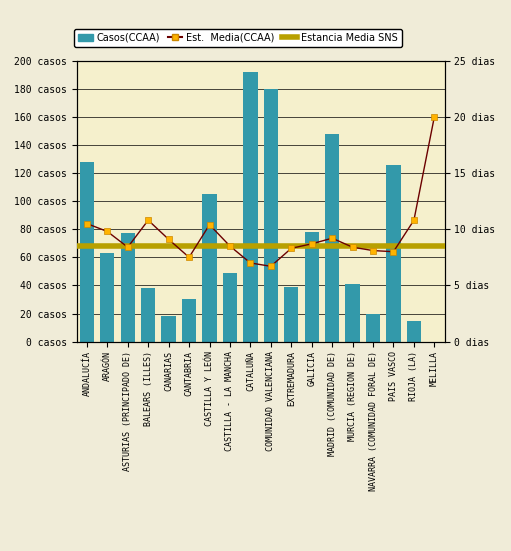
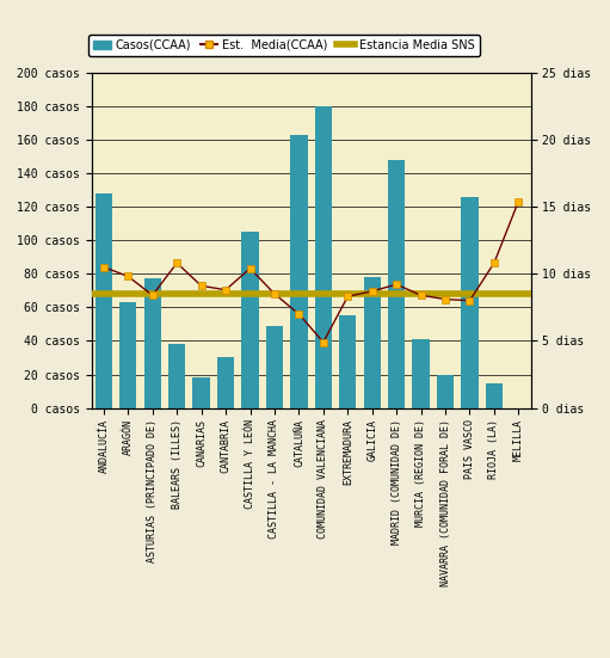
Est. Media(CCAA)/CANTABRIA: 7.5 dias -> 8.8 dias
Casos(CCAA)/CATALUÑA: 192 casos -> 163 casos
Est. Media(CCAA)/COMUNIDAD VALENCIANA: 6.7 dias -> 4.9 dias
Casos(CCAA)/EXTREMADURA: 39 casos -> 55 casos
Est. Media(CCAA)/MELILLA: 20.0 dias -> 15.4 dias
